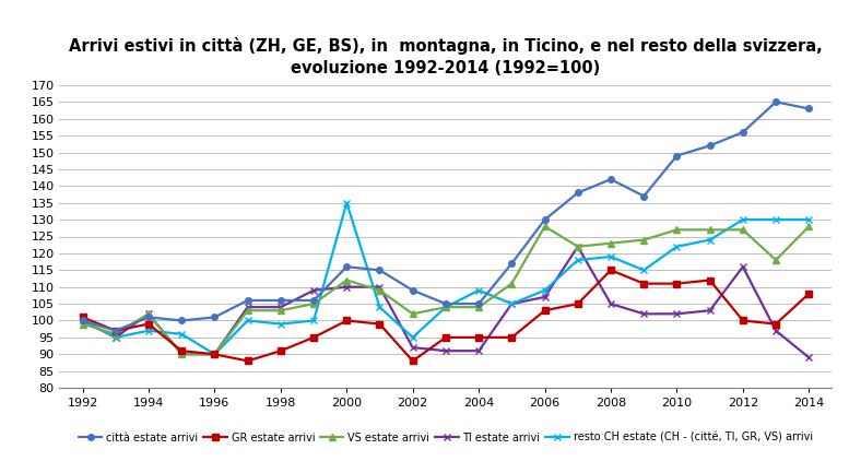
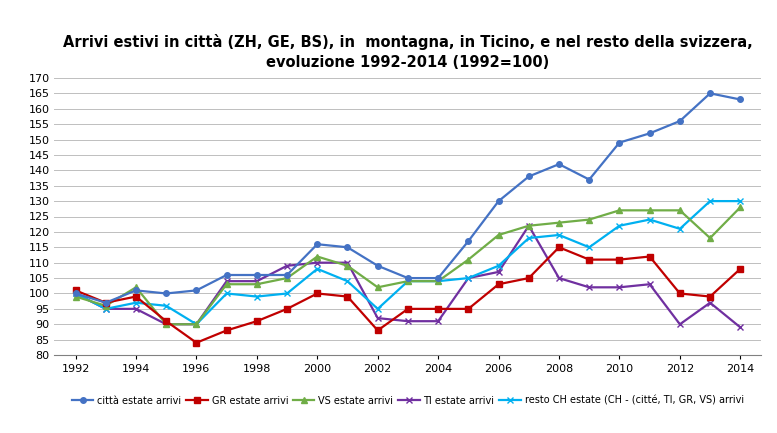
TI estate arrivi/1994: 102 -> 95
GR estate arrivi/1996: 90 -> 84
resto CH estate (CH - (citté, TI, GR, VS) arrivi/2000: 135 -> 108
resto CH estate (CH - (citté, TI, GR, VS) arrivi/2004: 109 -> 104
VS estate arrivi/2006: 128 -> 119
TI estate arrivi/2012: 116 -> 90
resto CH estate (CH - (citté, TI, GR, VS) arrivi/2012: 130 -> 121
